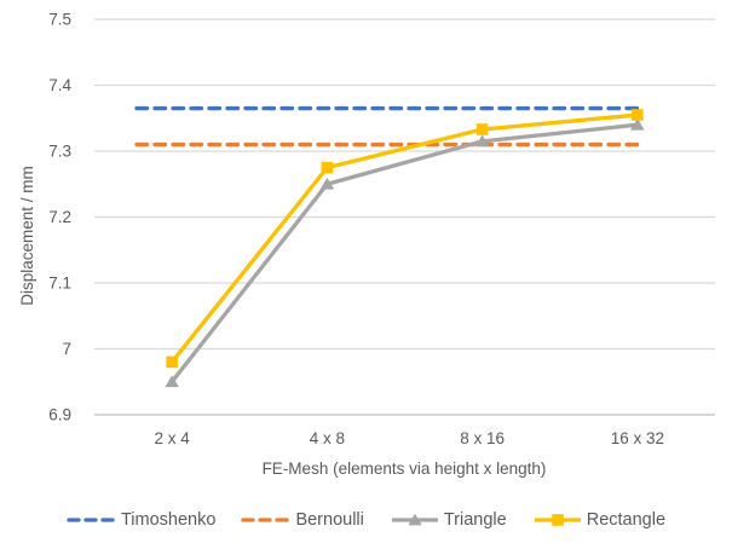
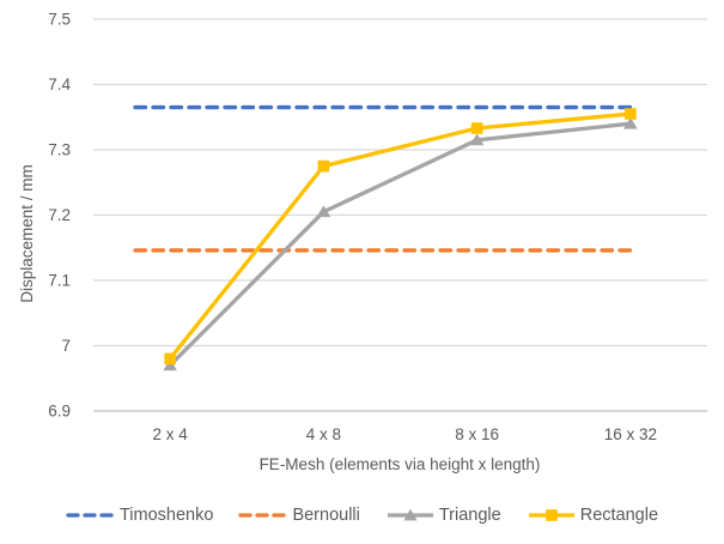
Bernoulli/2 x 4: 7.31 -> 7.15
Triangle/2 x 4: 6.95 -> 6.97
Timoshenko/4 x 8: 7.30 -> 7.37
Triangle/4 x 8: 7.25 -> 7.21
Bernoulli/8 x 16: 7.17 -> 7.15
Bernoulli/16 x 32: 7.20 -> 7.15
